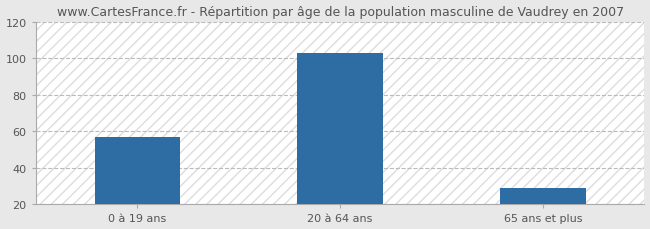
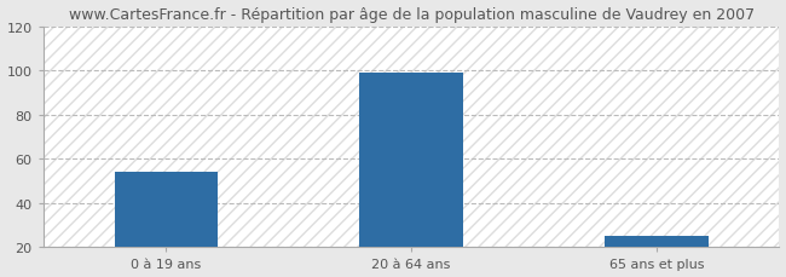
0 à 19 ans: 57 -> 54
20 à 64 ans: 103 -> 99
65 ans et plus: 29 -> 25
